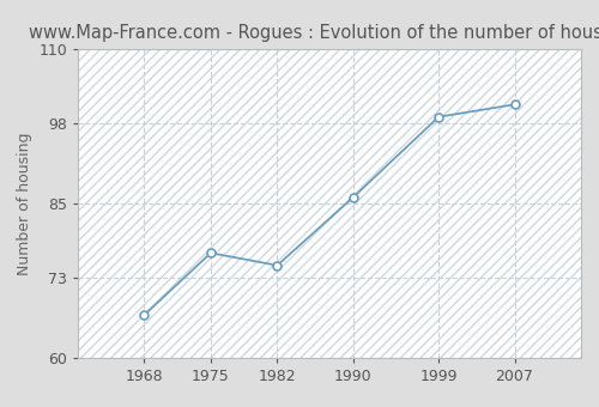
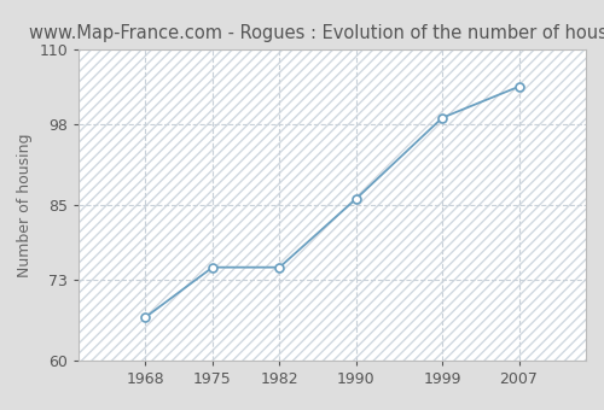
1975: 77 -> 75
2007: 101 -> 104
